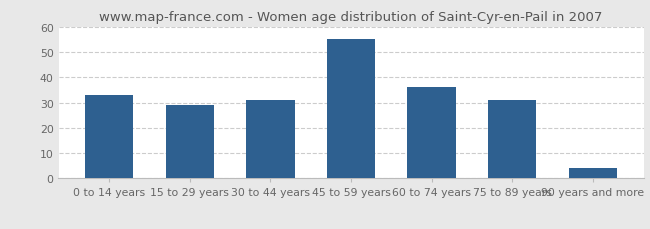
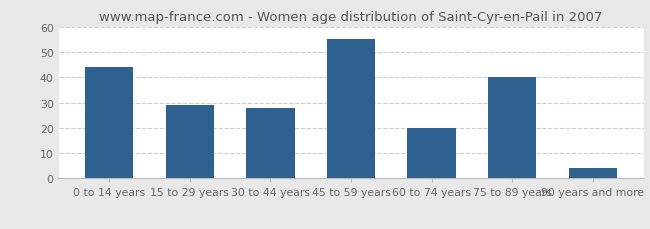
0 to 14 years: 33 -> 44
30 to 44 years: 31 -> 28
60 to 74 years: 36 -> 20
75 to 89 years: 31 -> 40
